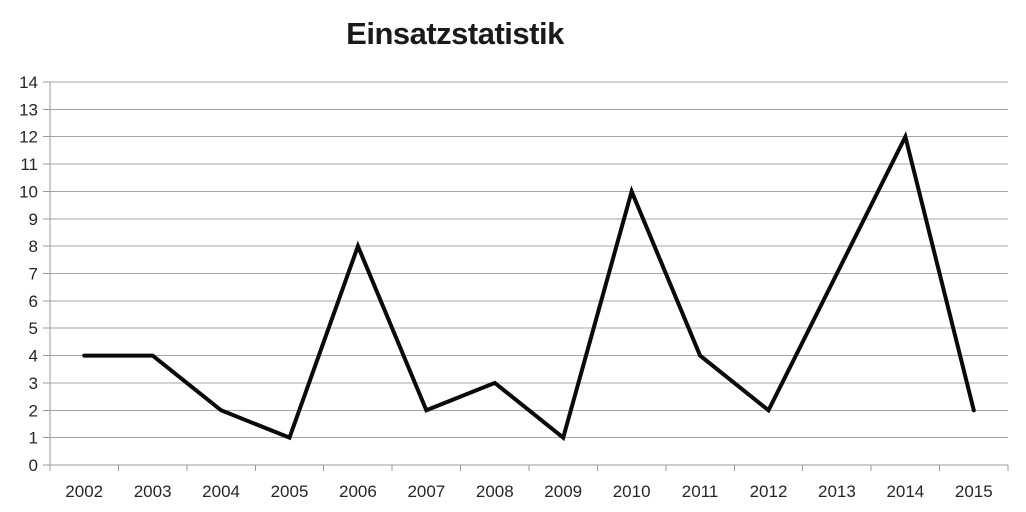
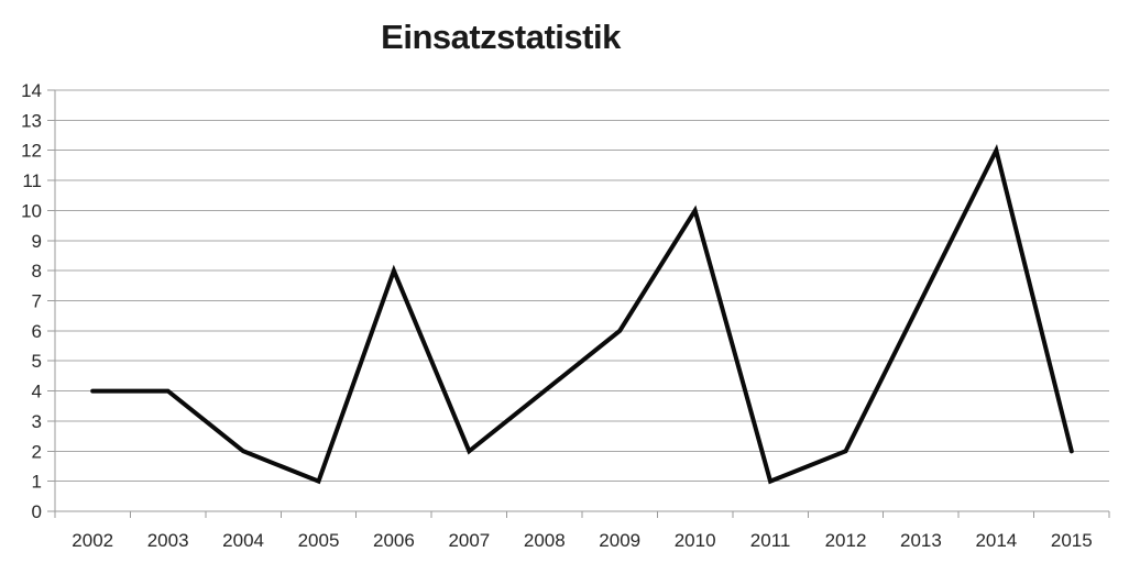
2008: 3 -> 4
2009: 1 -> 6
2011: 4 -> 1
